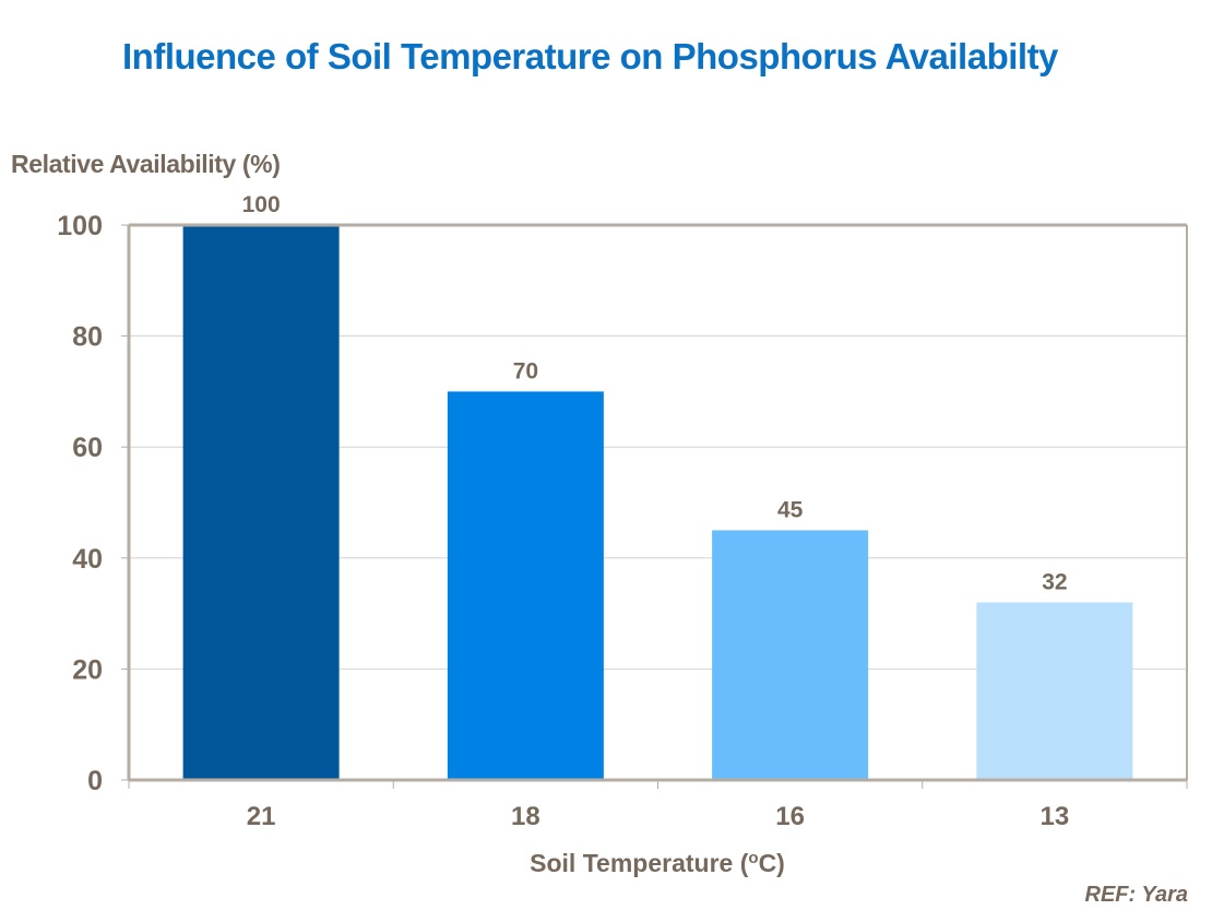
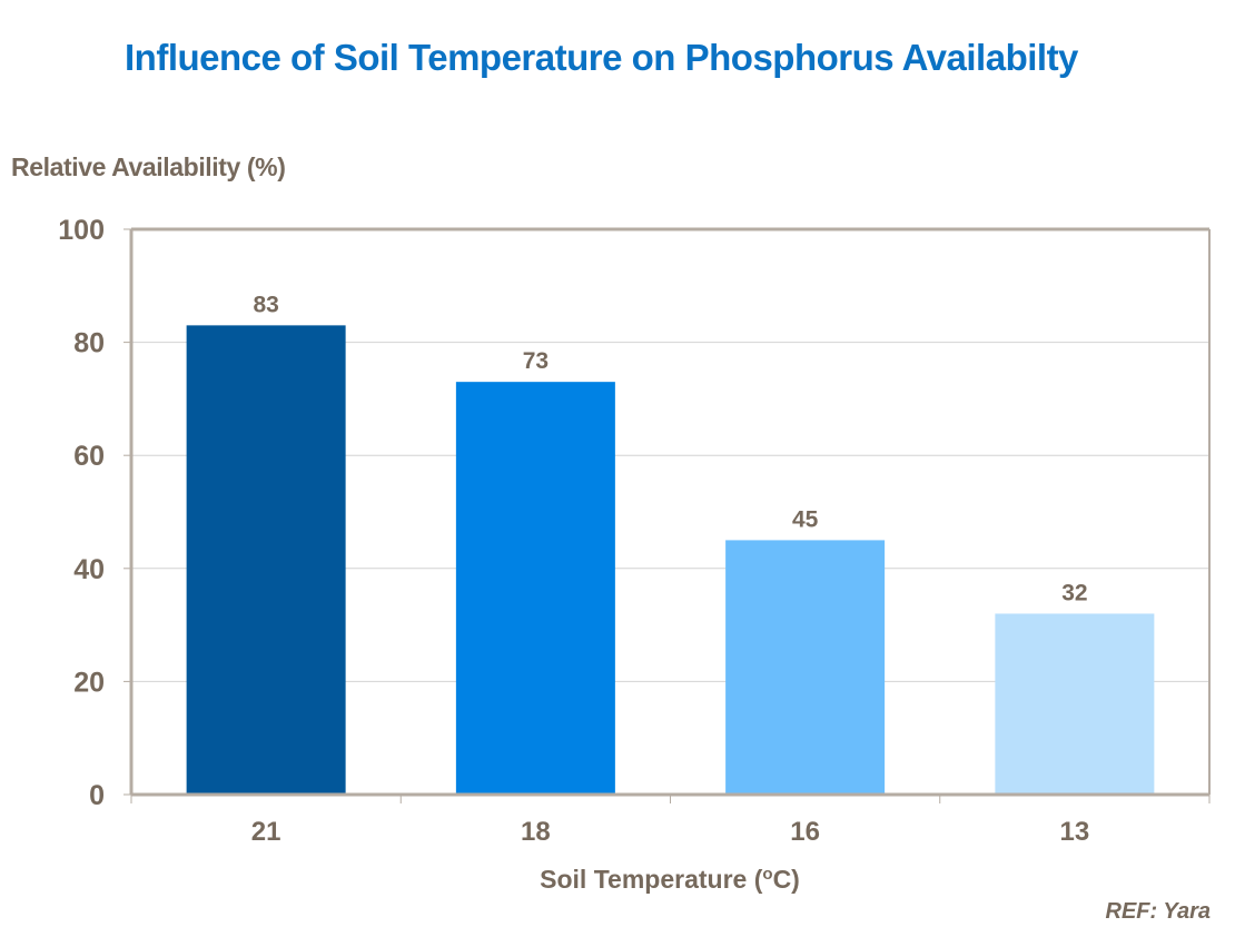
21: 100 -> 83
18: 70 -> 73
